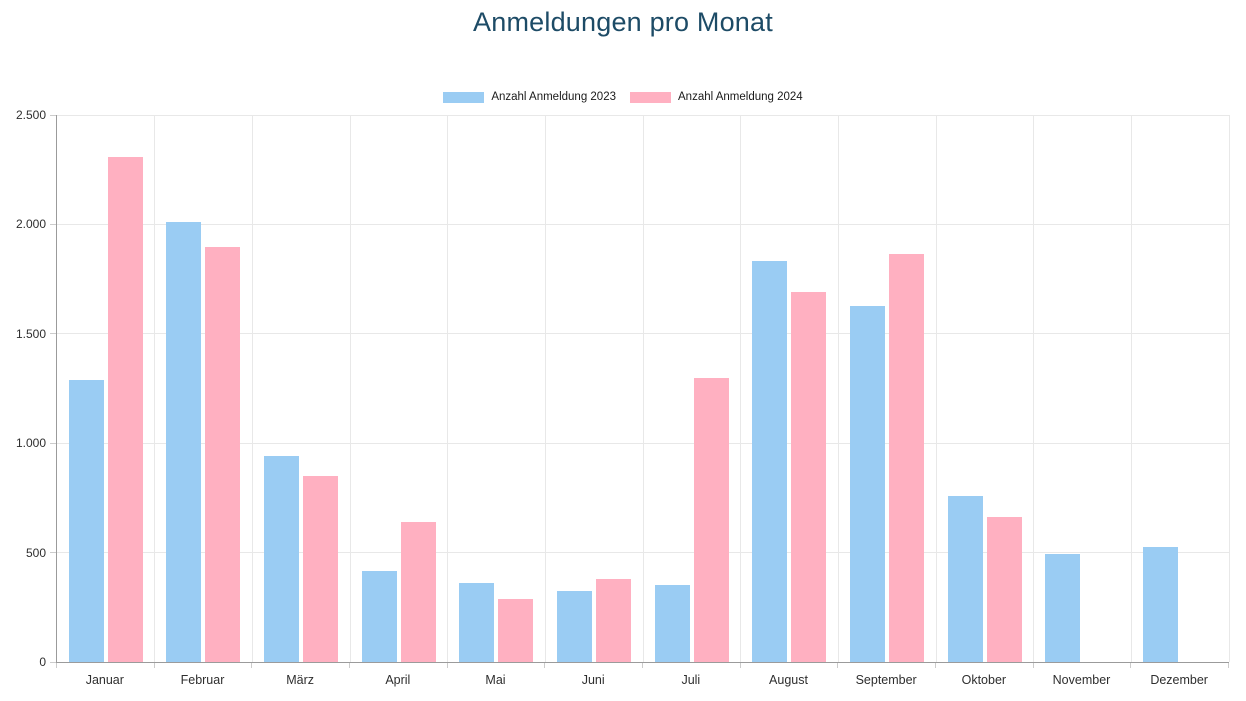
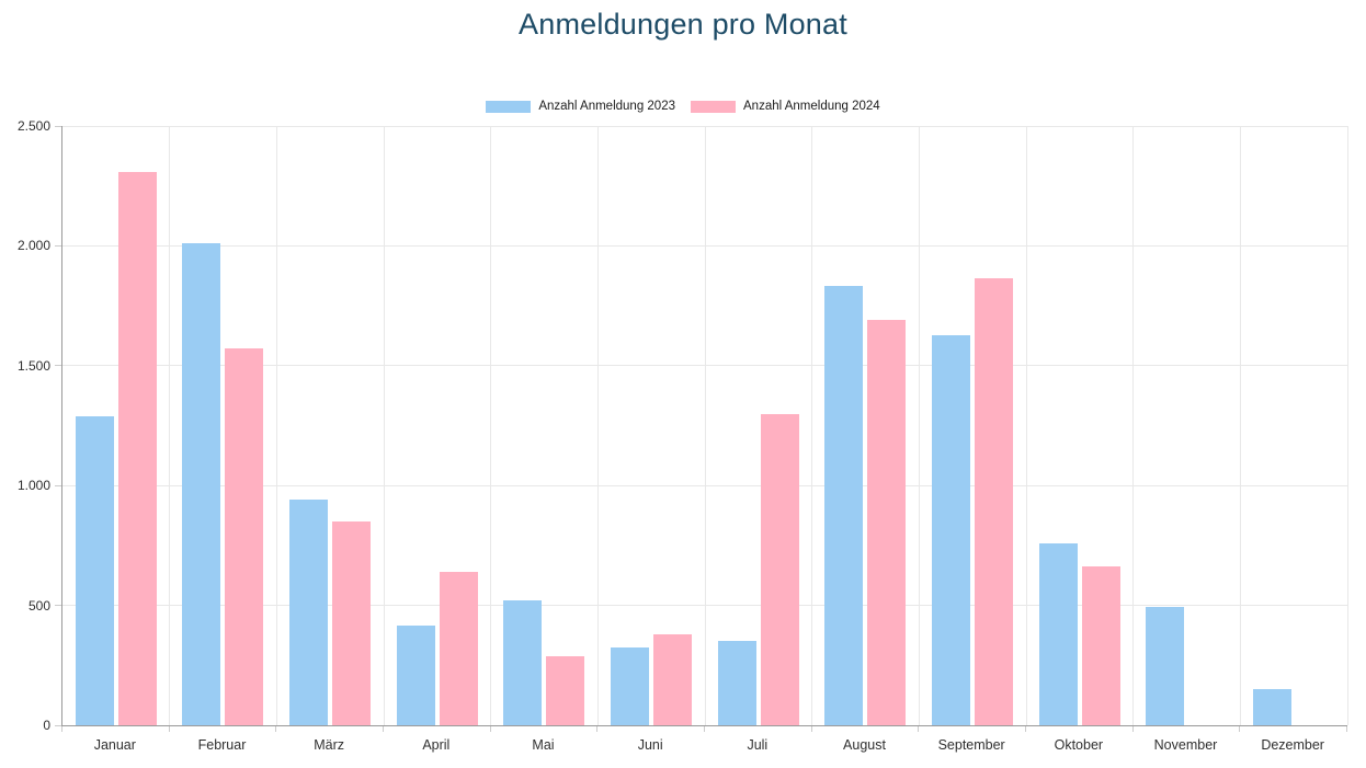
Anzahl Anmeldung 2024/Februar: 1900 -> 1570
Anzahl Anmeldung 2023/Mai: 360 -> 520
Anzahl Anmeldung 2023/Dezember: 520 -> 150
